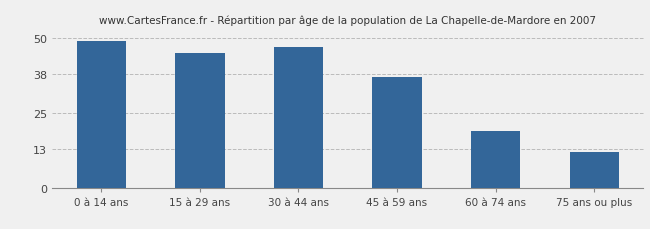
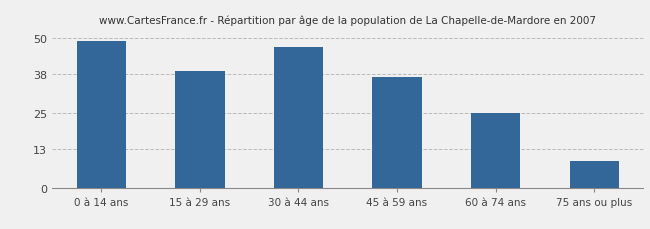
15 à 29 ans: 45 -> 39
60 à 74 ans: 19 -> 25
75 ans ou plus: 12 -> 9
